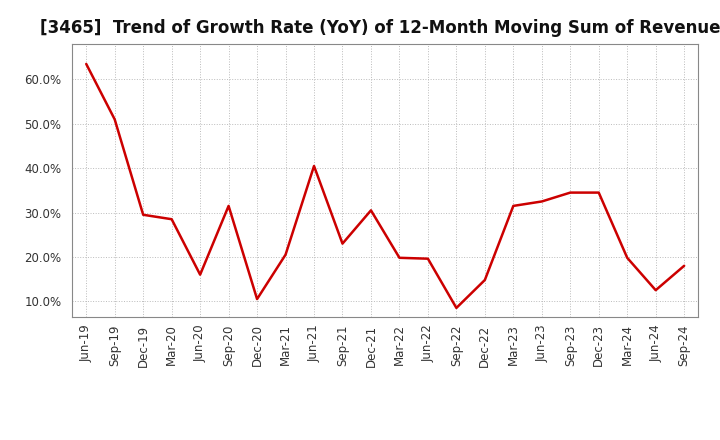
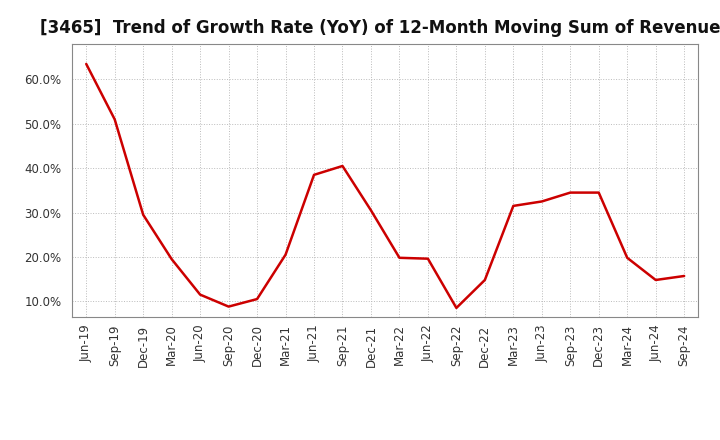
Mar-20: 28.5% -> 19.5%
Jun-20: 16.0% -> 11.5%
Sep-20: 31.5% -> 8.8%
Jun-21: 40.5% -> 38.5%
Sep-21: 23.0% -> 40.5%
Jun-24: 12.5% -> 14.8%
Sep-24: 18.0% -> 15.7%
